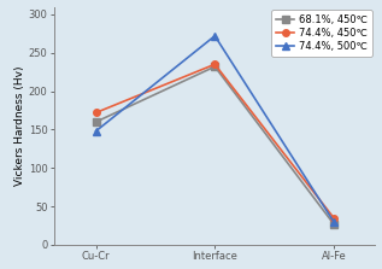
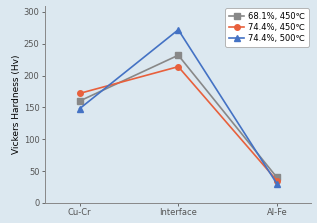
74.4%, 450℃/Interface: 235 -> 214
68.1%, 450℃/Al-Fe: 27 -> 40
